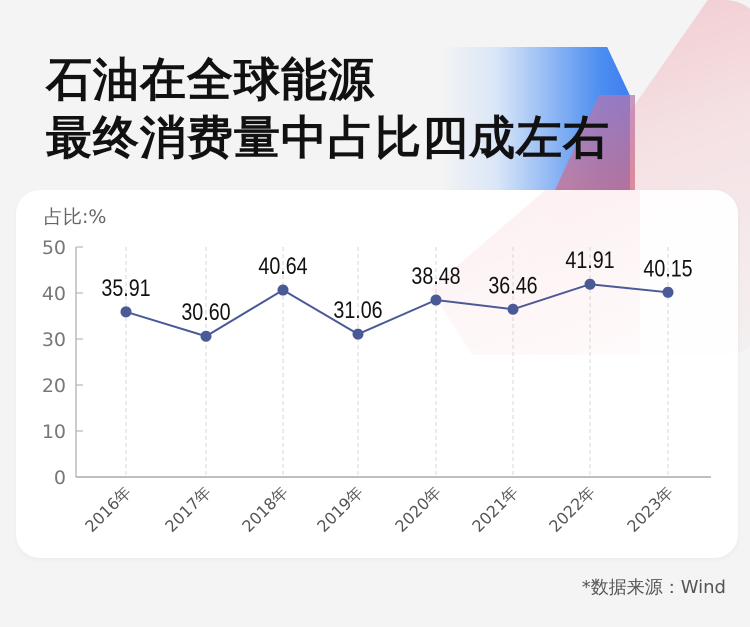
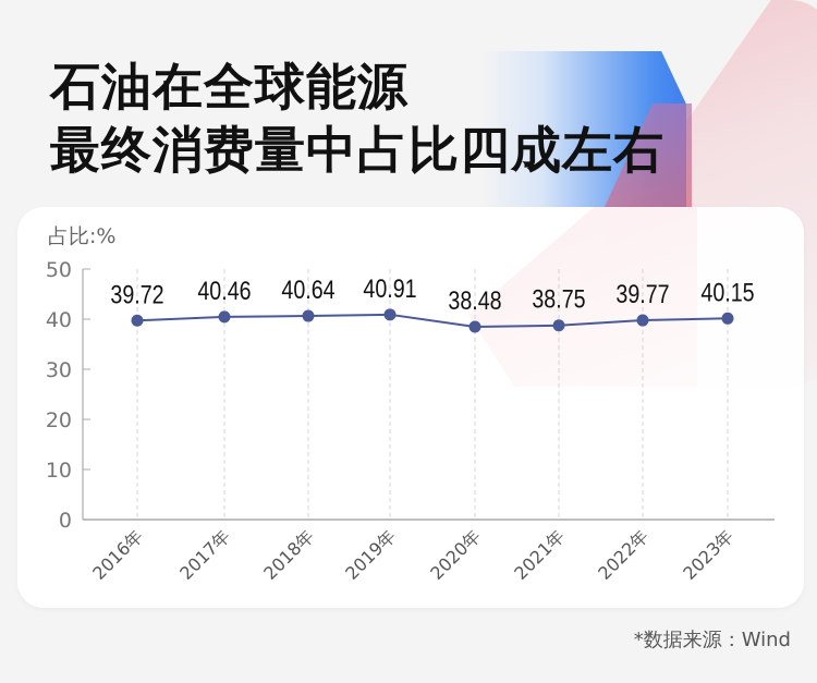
2016年: 35.91 -> 39.72
2017年: 30.60 -> 40.46
2019年: 31.06 -> 40.91
2021年: 36.46 -> 38.75
2022年: 41.91 -> 39.77
